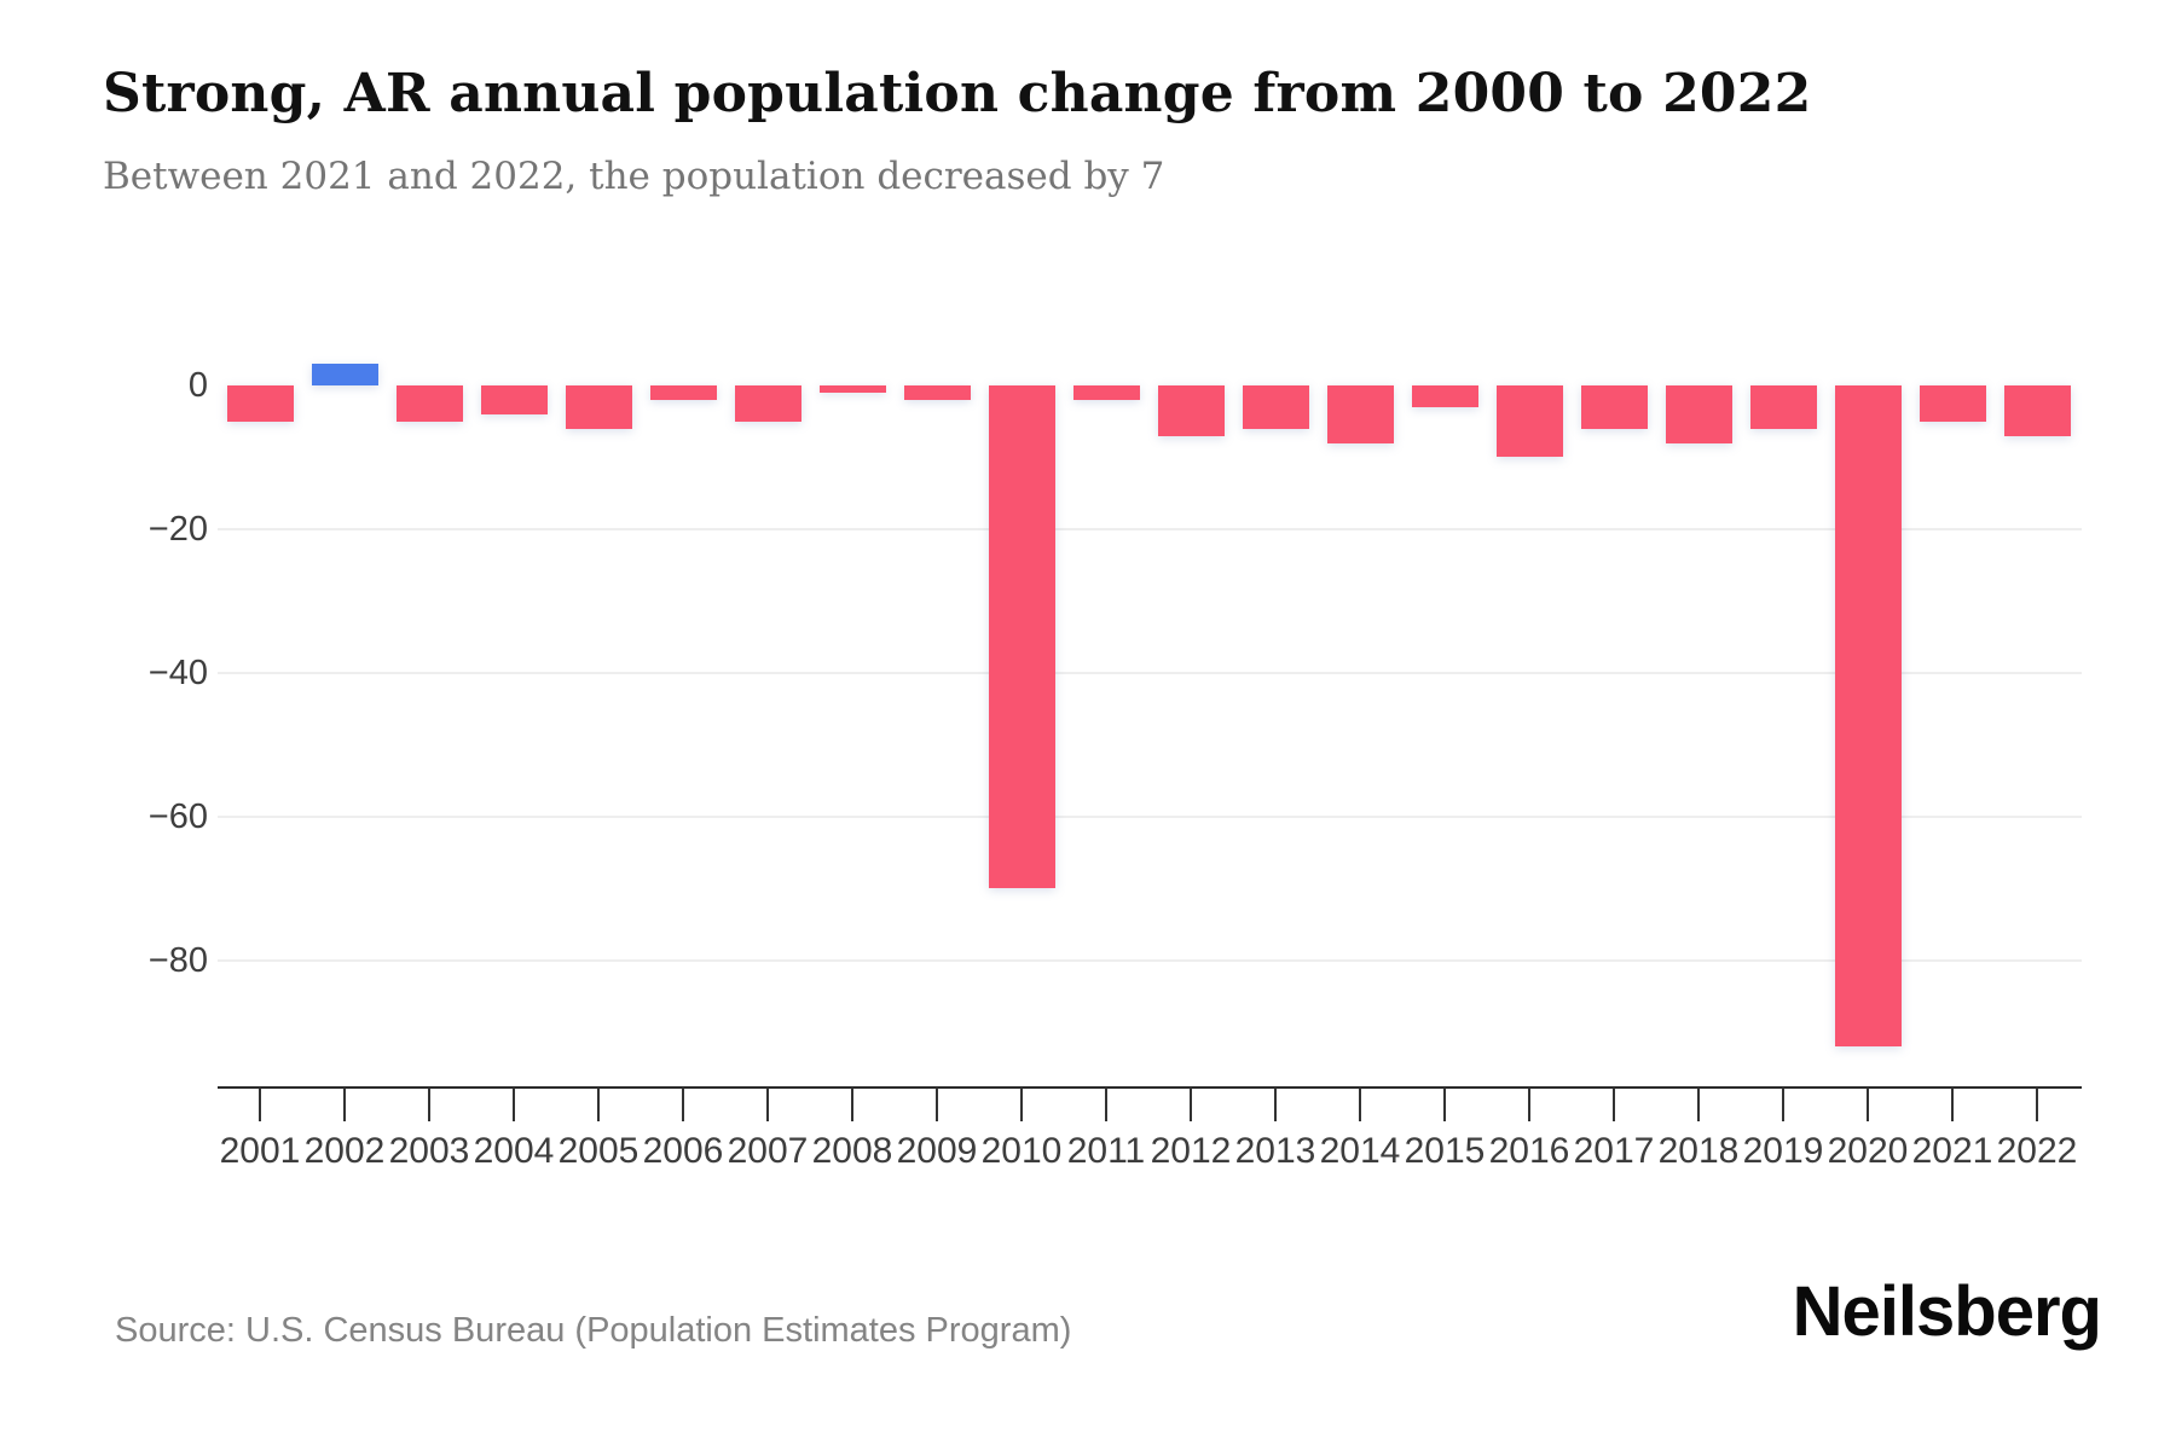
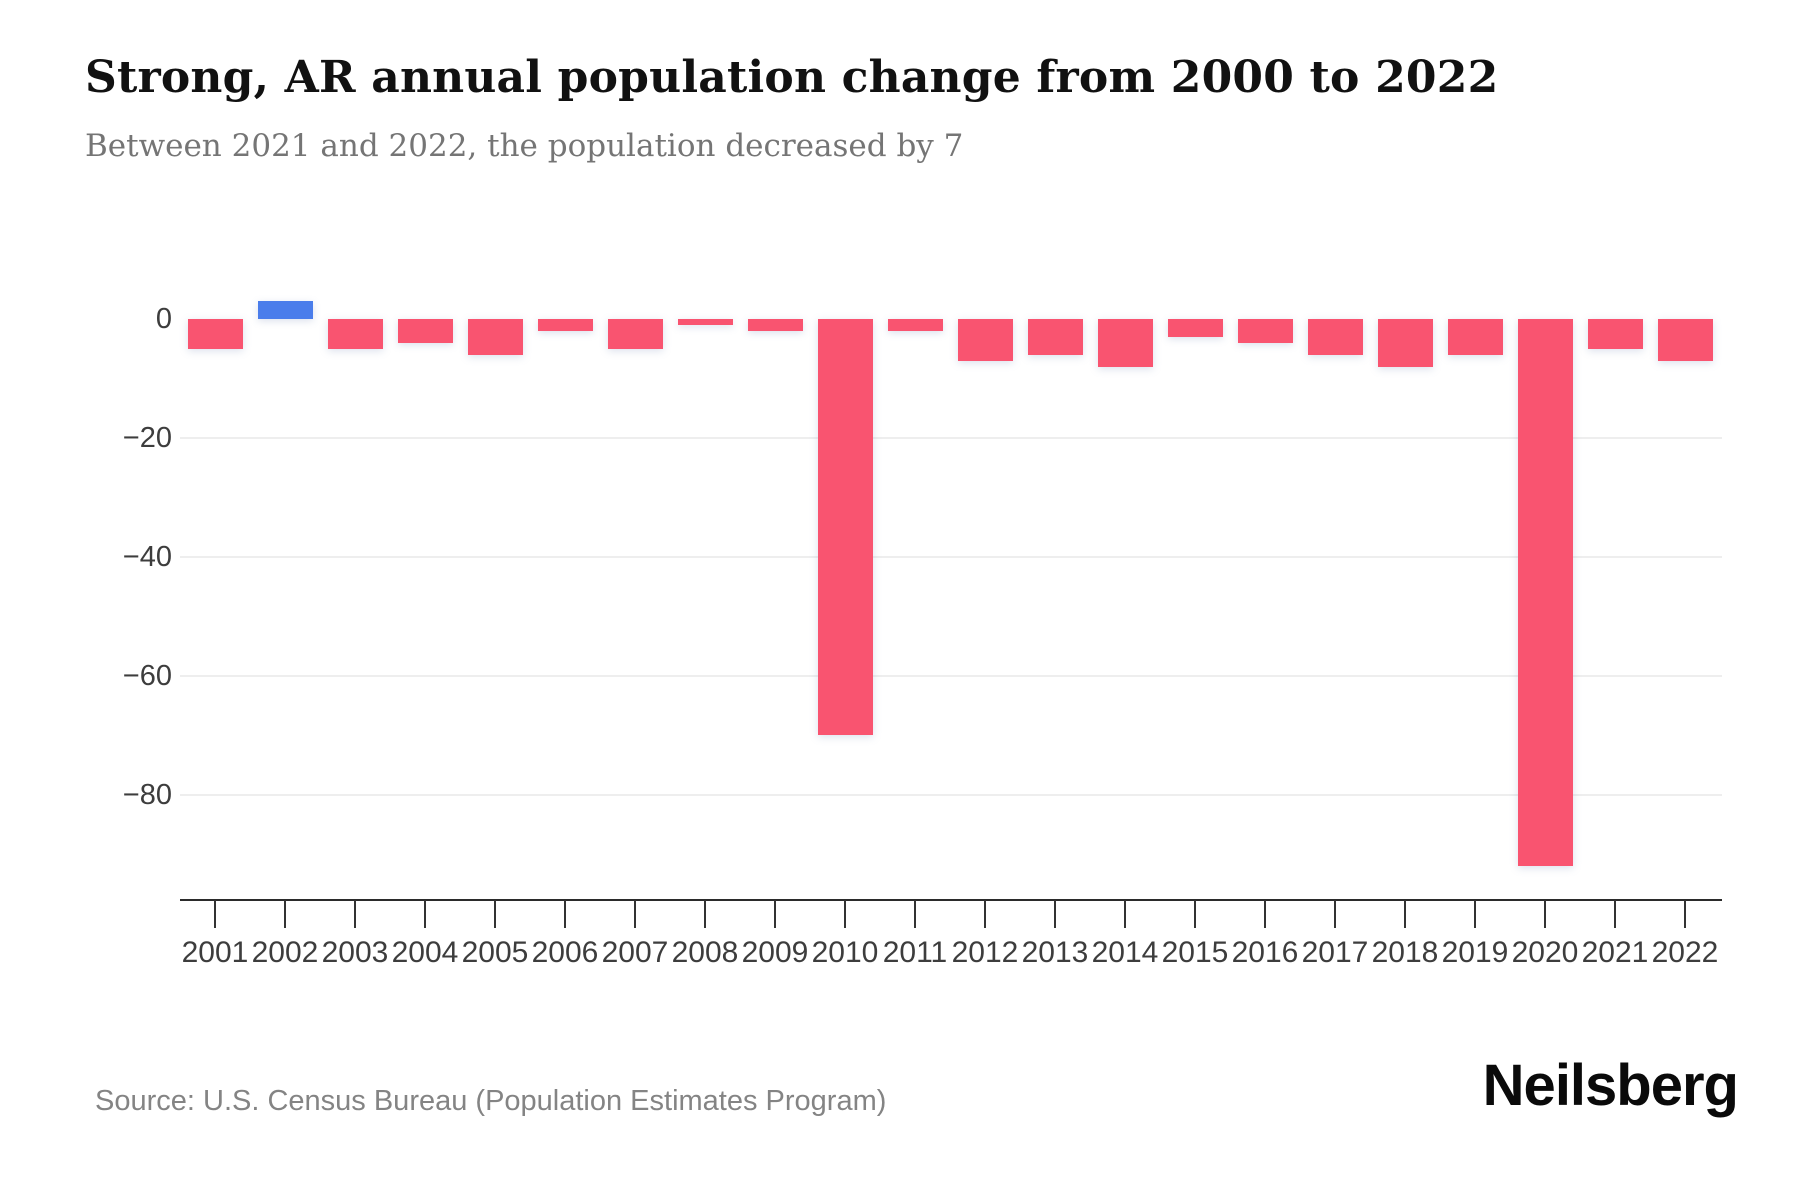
2016: -10 -> -4
